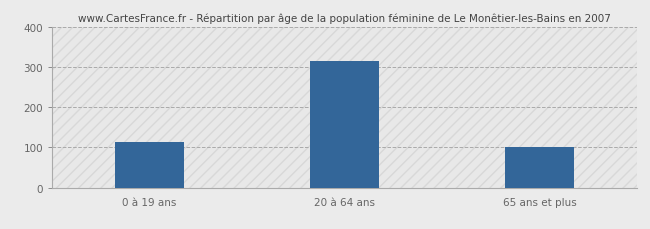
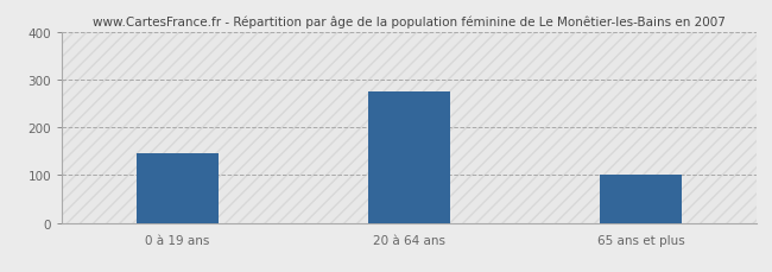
0 à 19 ans: 114 -> 145
20 à 64 ans: 314 -> 275
